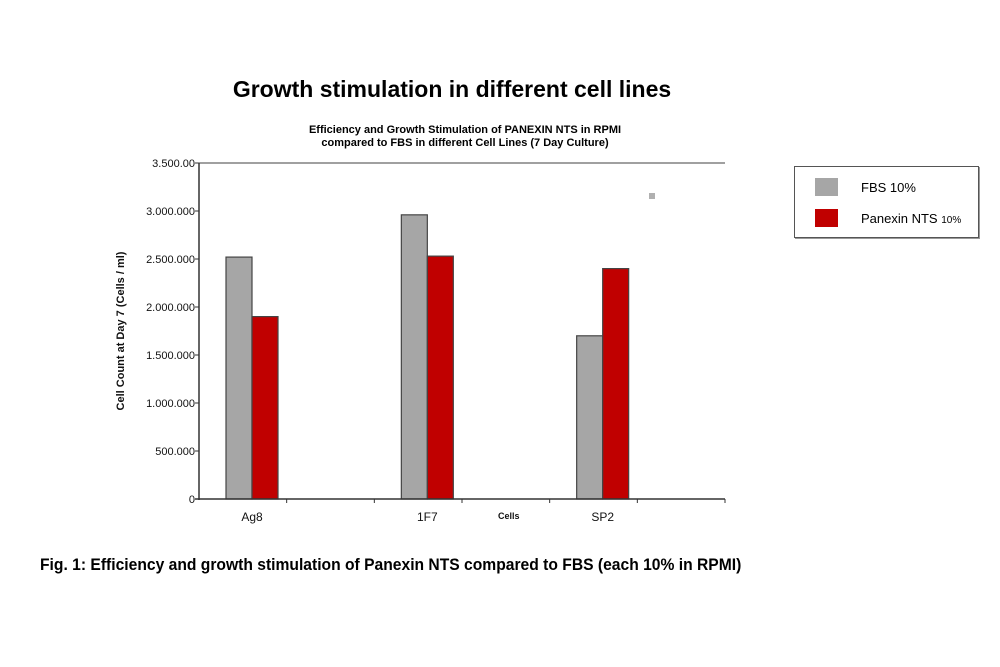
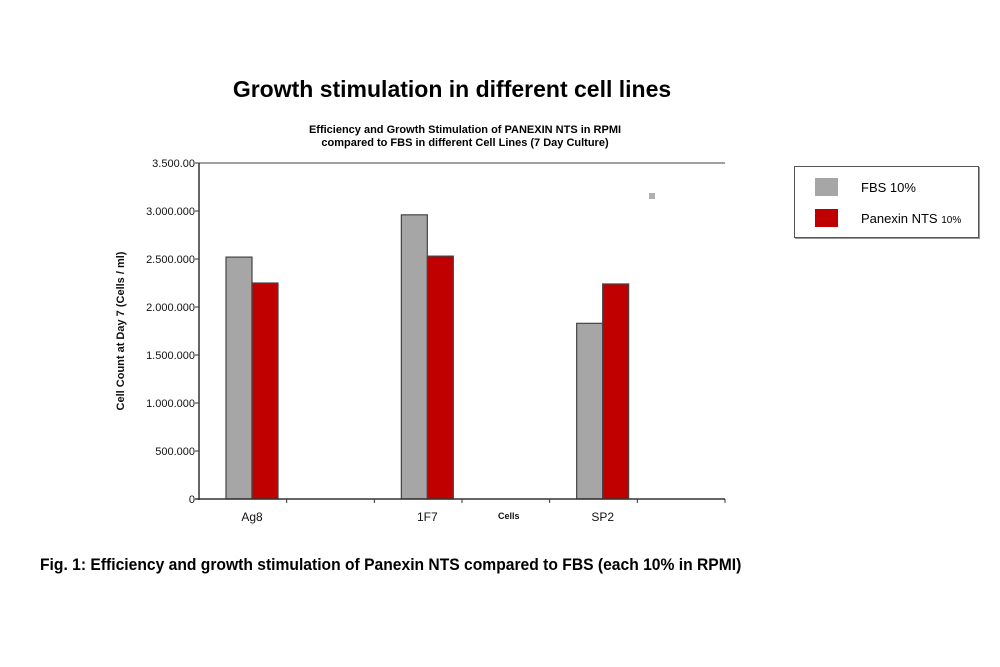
Panexin NTS 10%/Ag8: 1900000 -> 2200000
FBS 10%/SP2: 1700000 -> 1800000
Panexin NTS 10%/SP2: 2400000 -> 2200000
